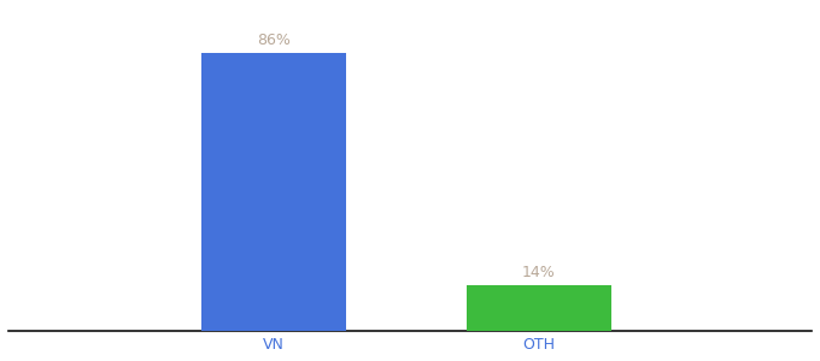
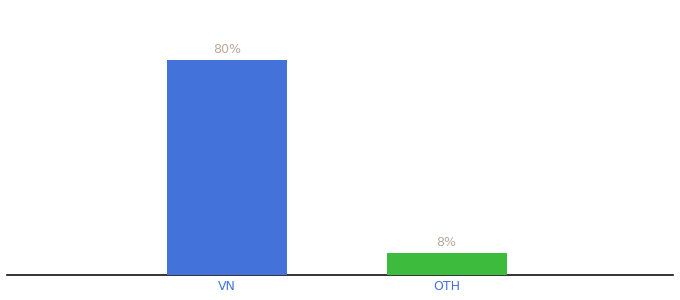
VN: 86% -> 80%
OTH: 14% -> 8%
